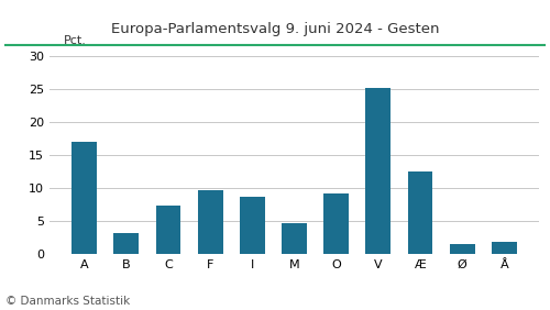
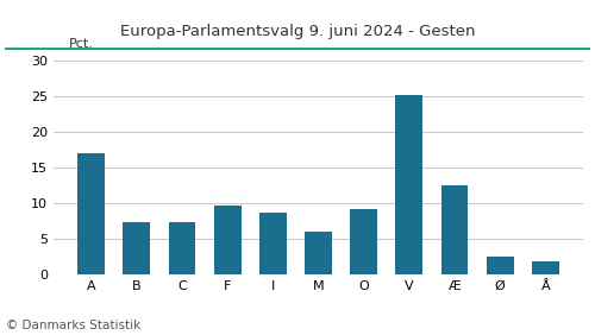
B: 3.2 -> 7.4
M: 4.7 -> 6.0
Ø: 1.6 -> 2.6
